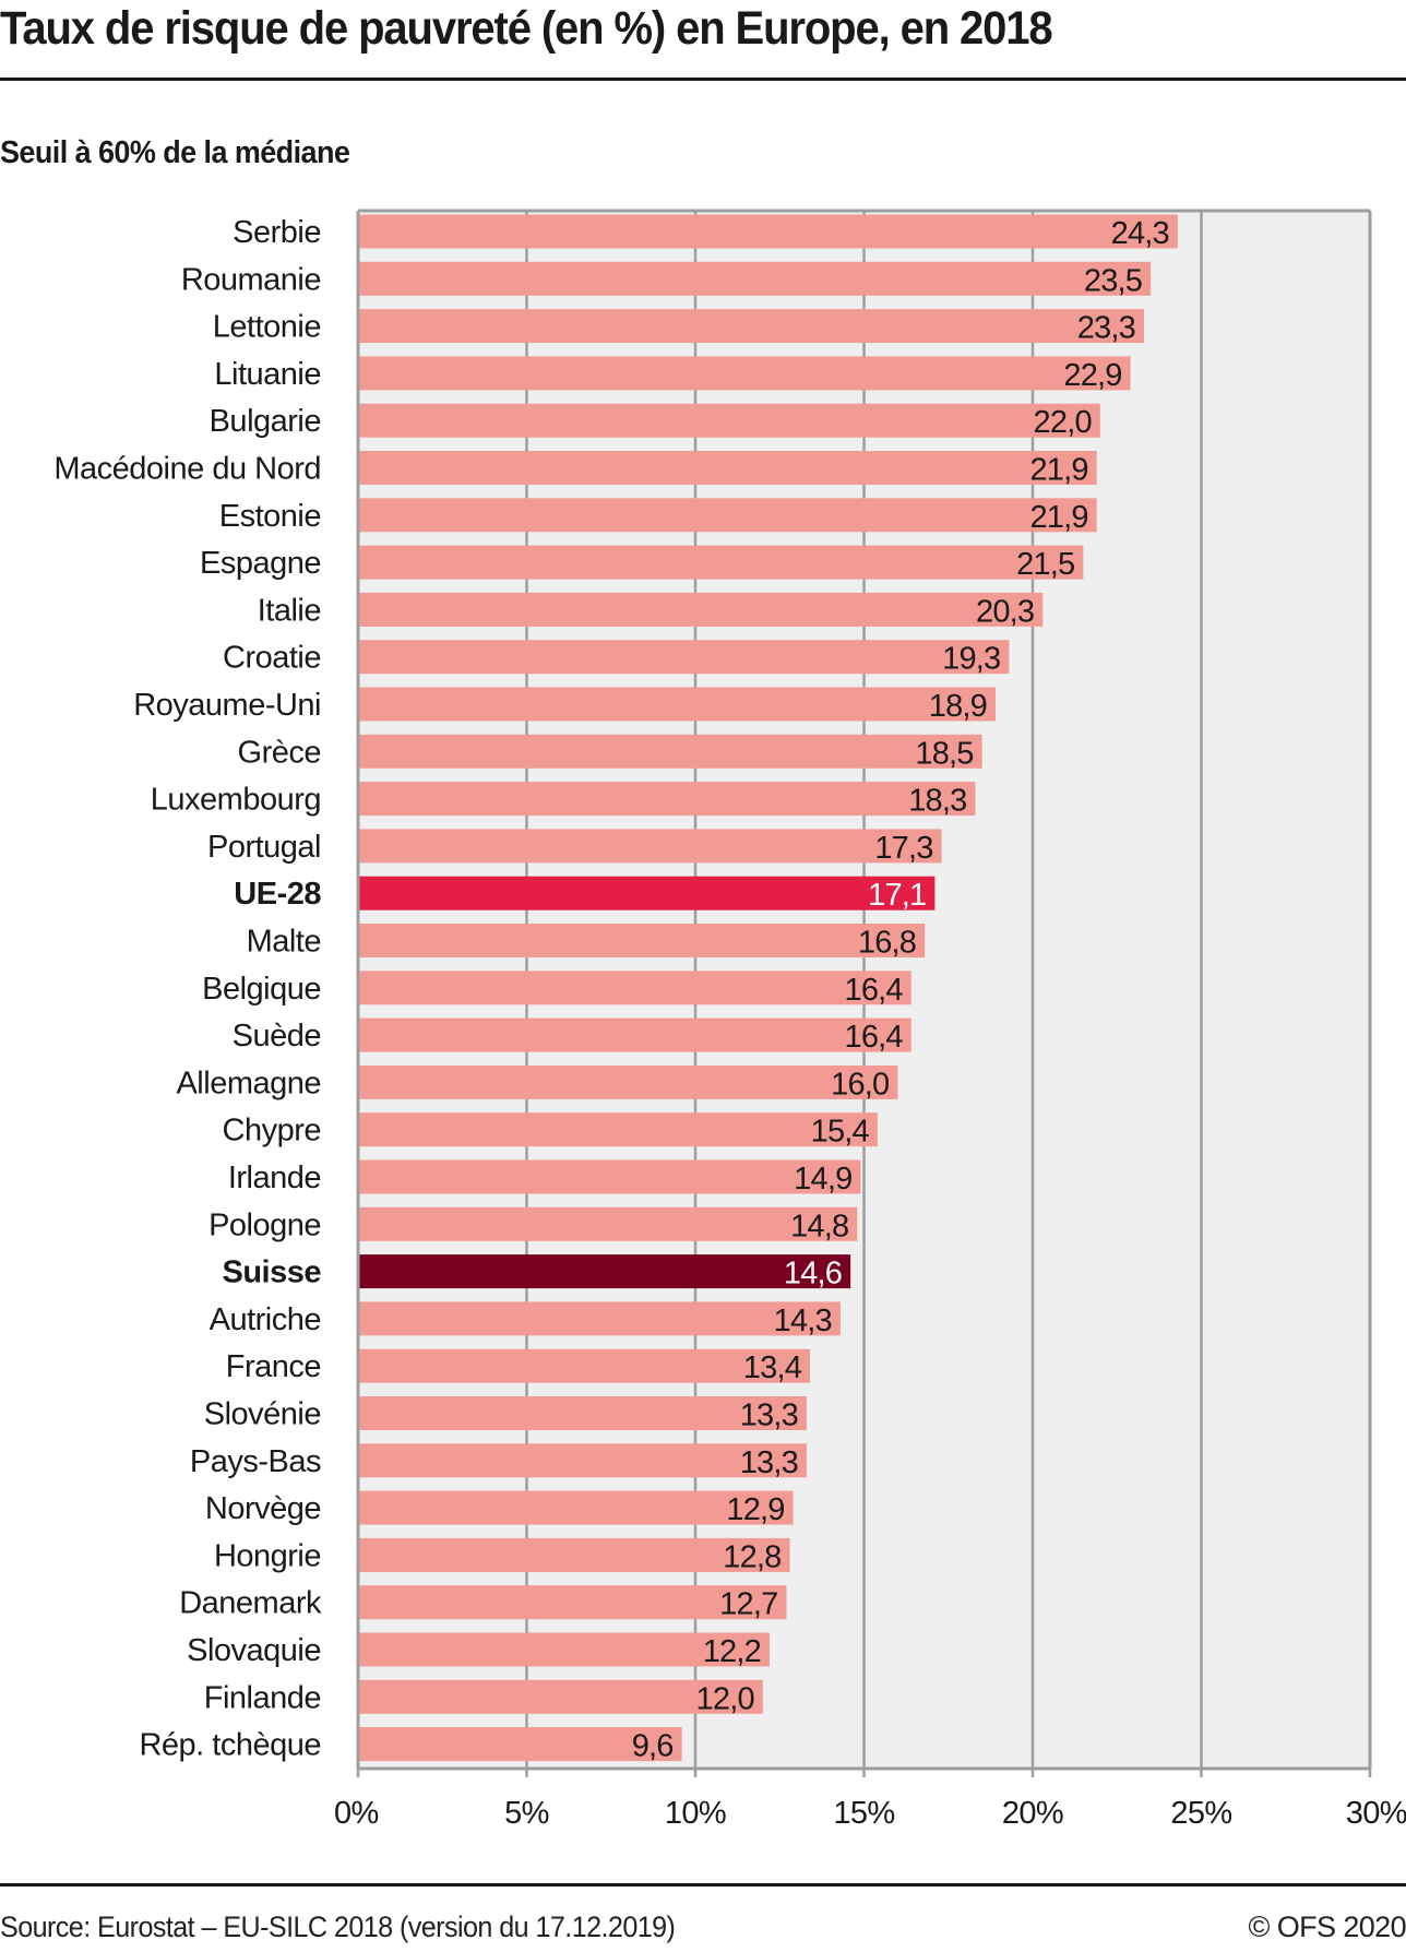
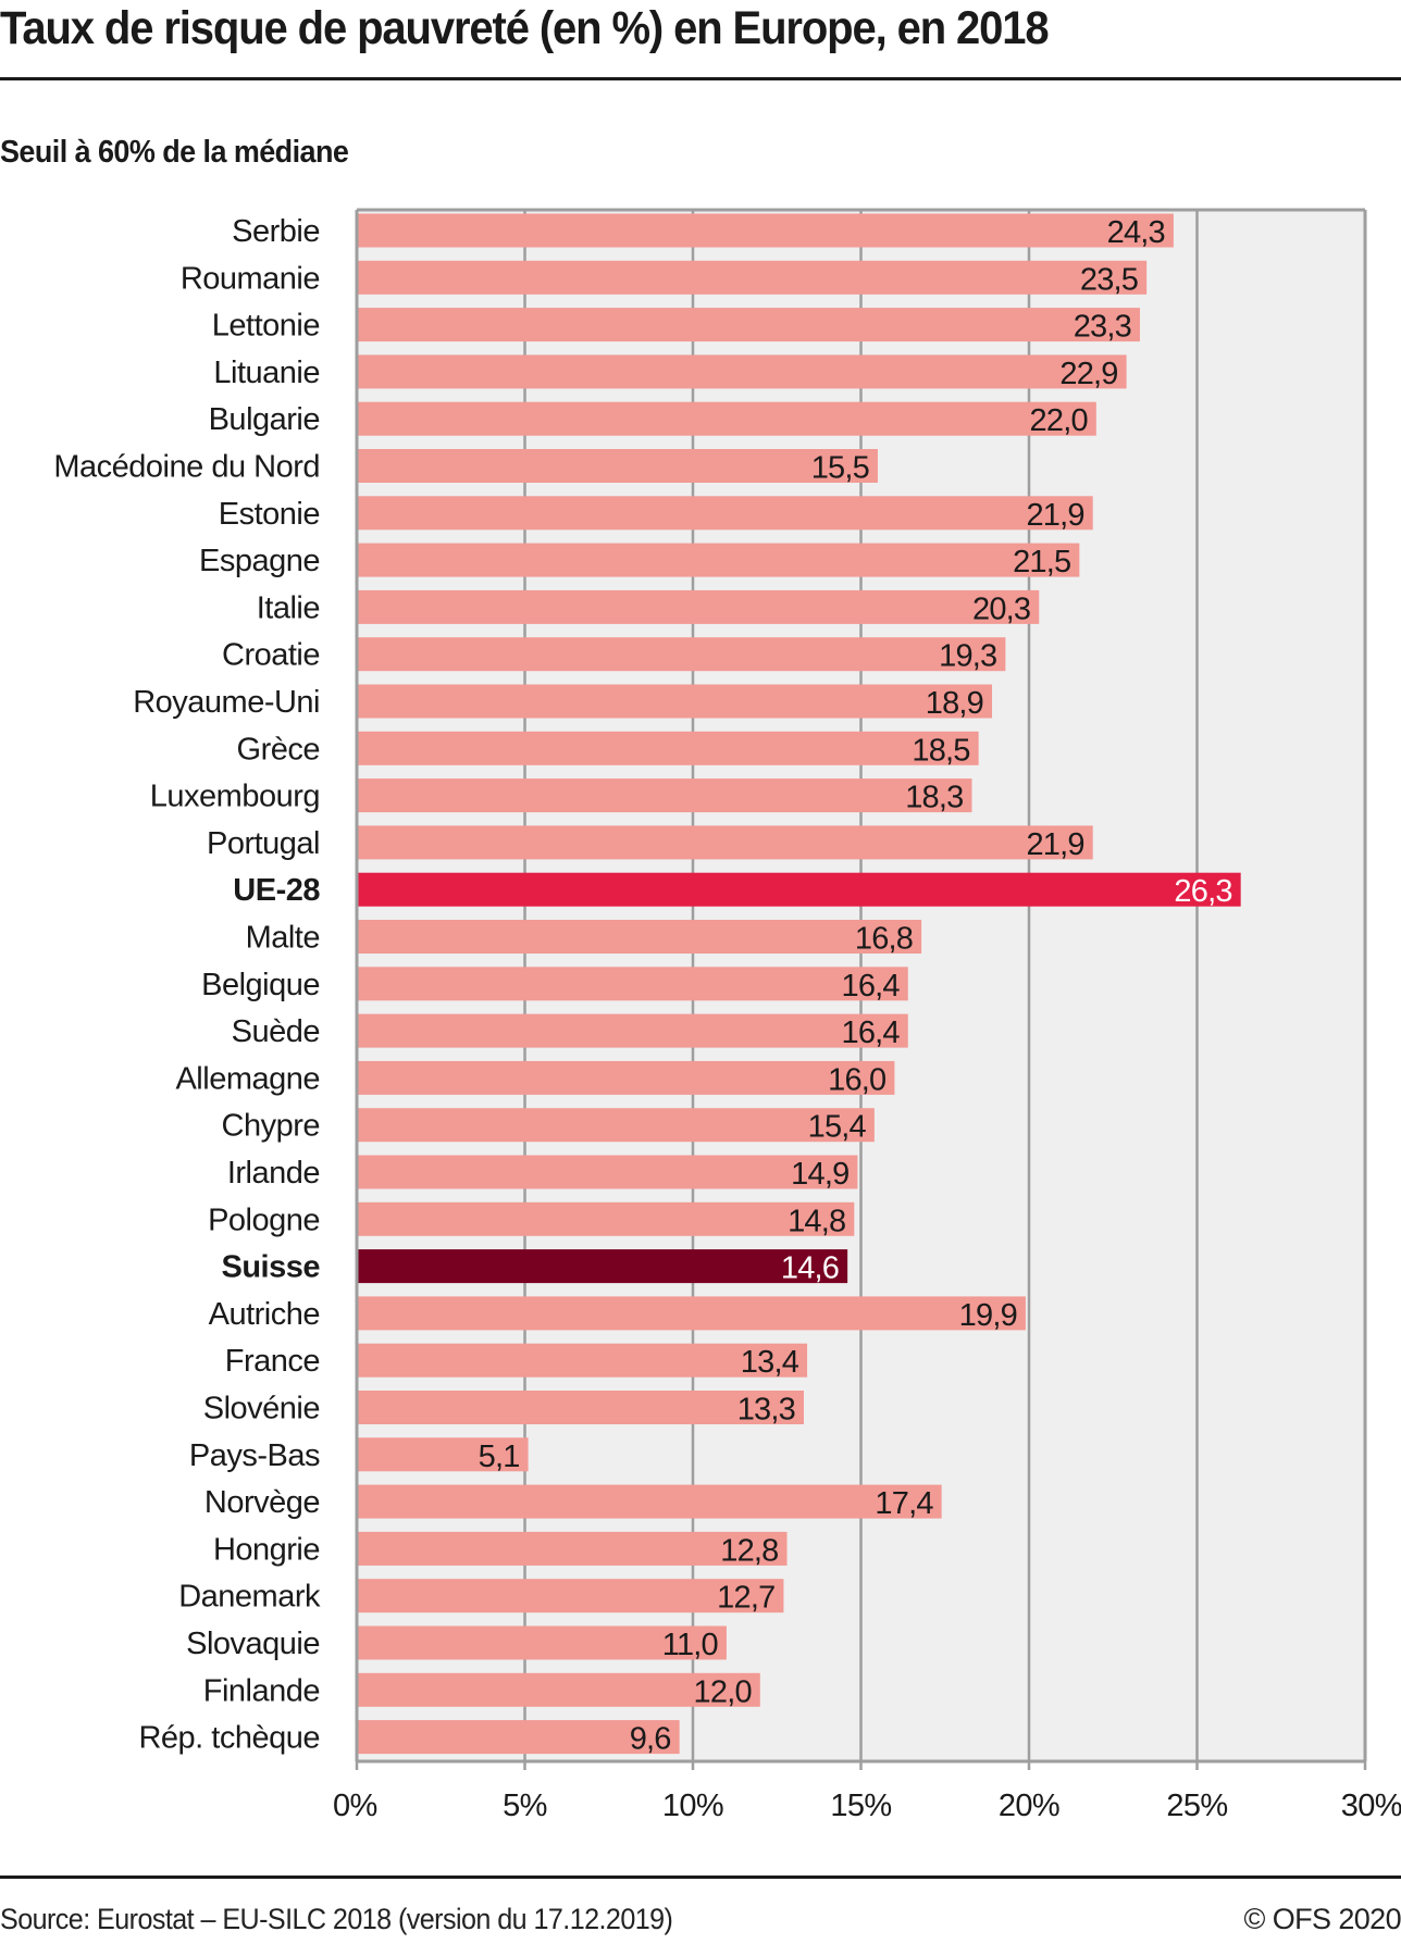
Macédoine du Nord: 21,9 -> 15,5
Portugal: 17,3 -> 21,9
UE-28: 17,1 -> 26,3
Autriche: 14,3 -> 19,9
Pays-Bas: 13,3 -> 5,1
Norvège: 12,9 -> 17,4
Slovaquie: 12,2 -> 11,0
